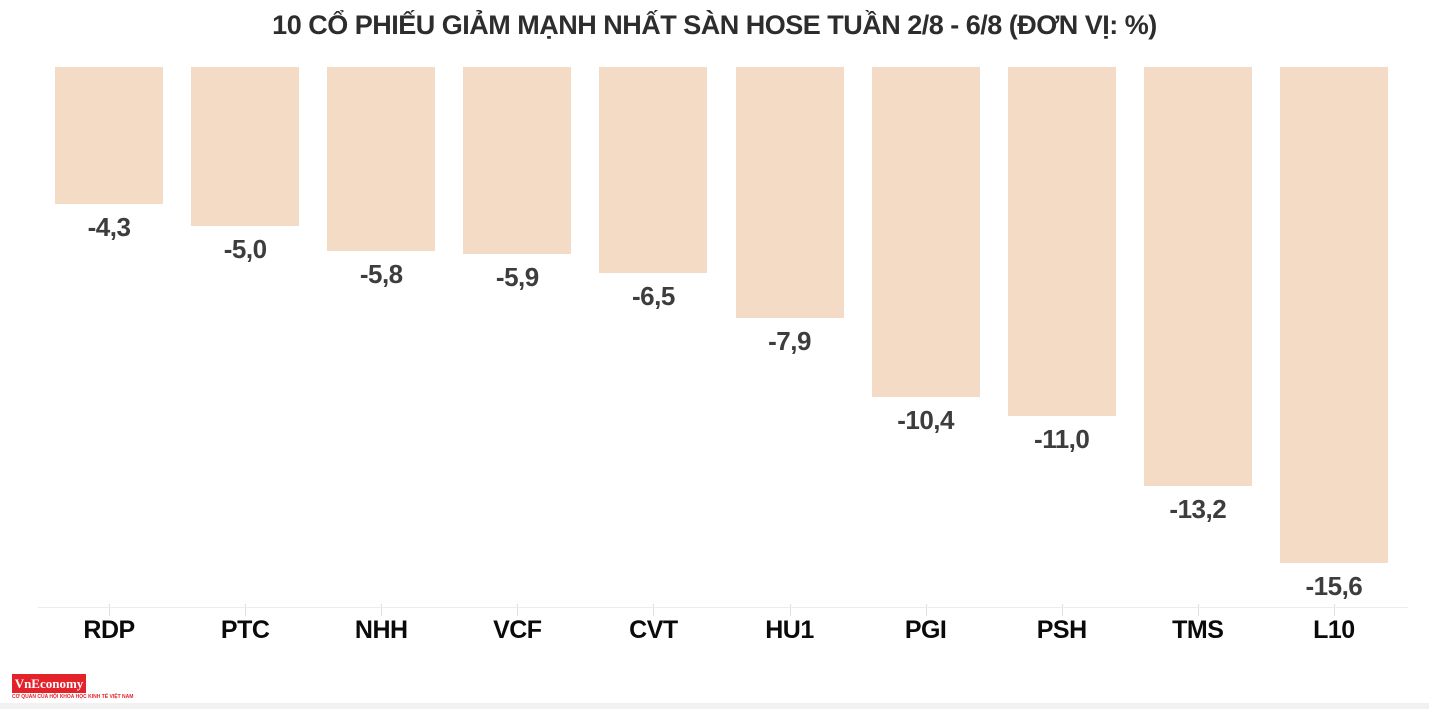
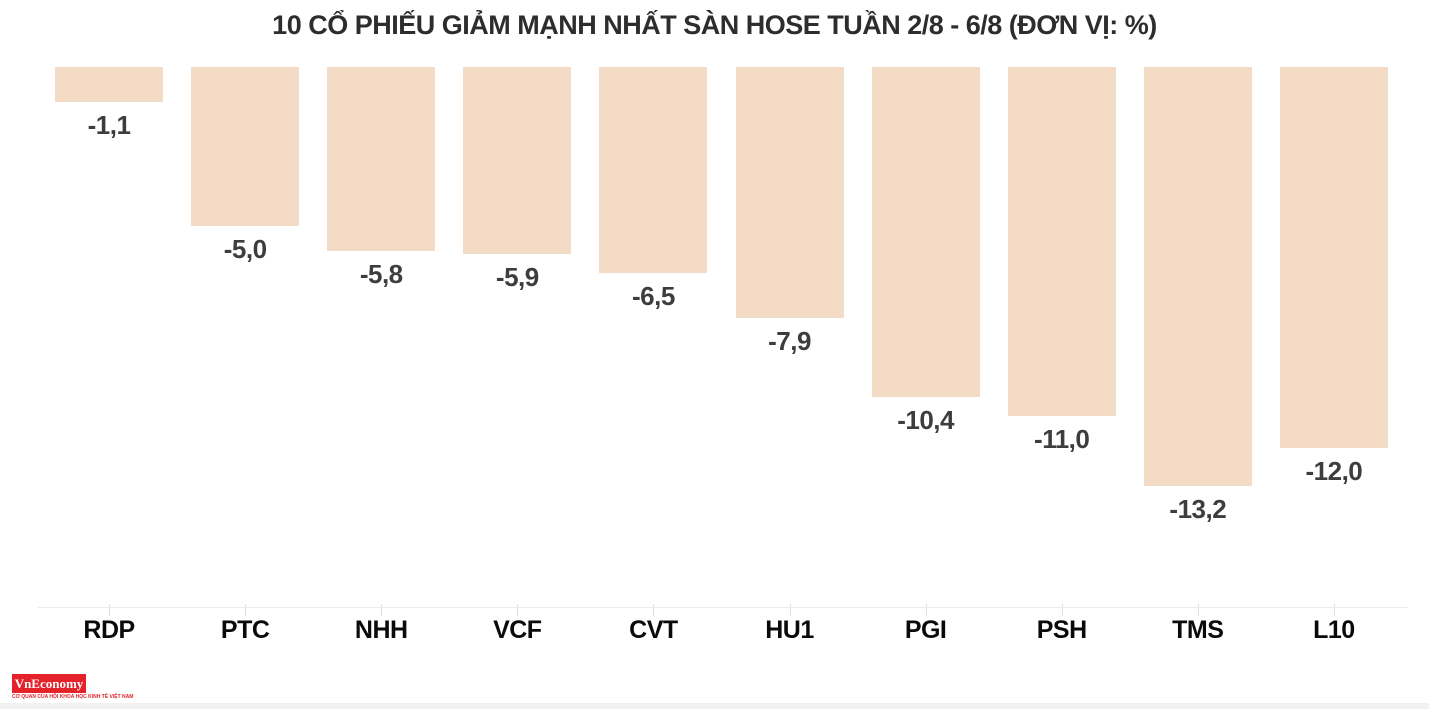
RDP: -4,3 -> -1,1
L10: -15,6 -> -12,0
